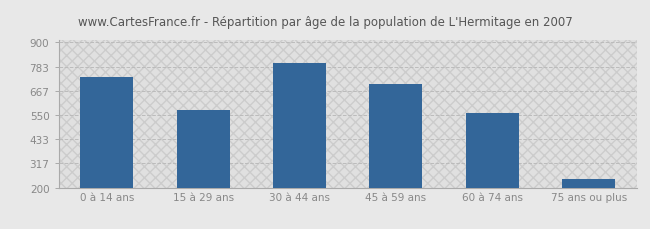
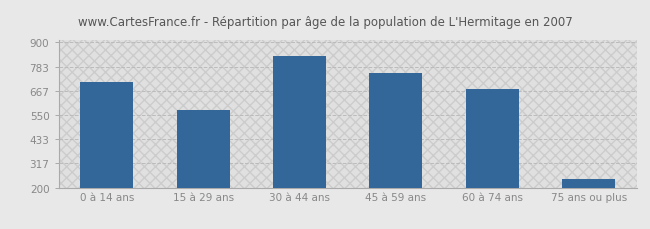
0 à 14 ans: 735 -> 710
30 à 44 ans: 800 -> 835
45 à 59 ans: 700 -> 755
60 à 74 ans: 562 -> 675
